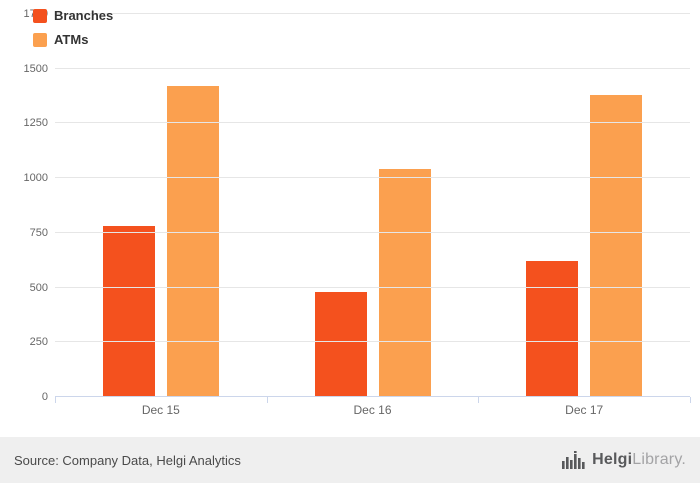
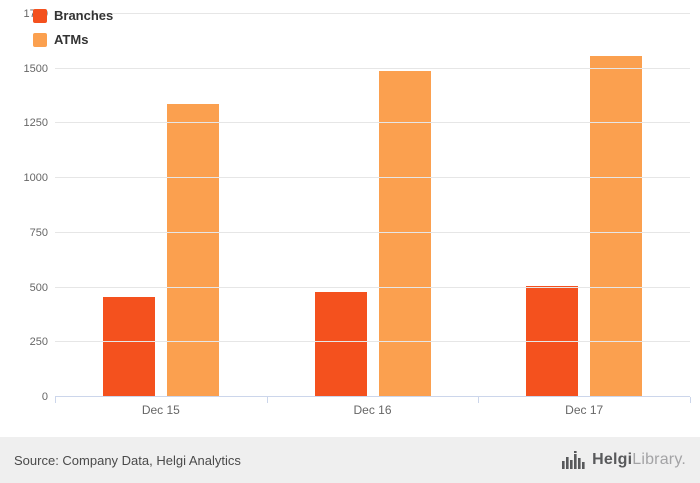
Branches/Dec 15: 780 -> 460
ATMs/Dec 15: 1420 -> 1340
ATMs/Dec 16: 1040 -> 1490
Branches/Dec 17: 620 -> 500
ATMs/Dec 17: 1380 -> 1560
